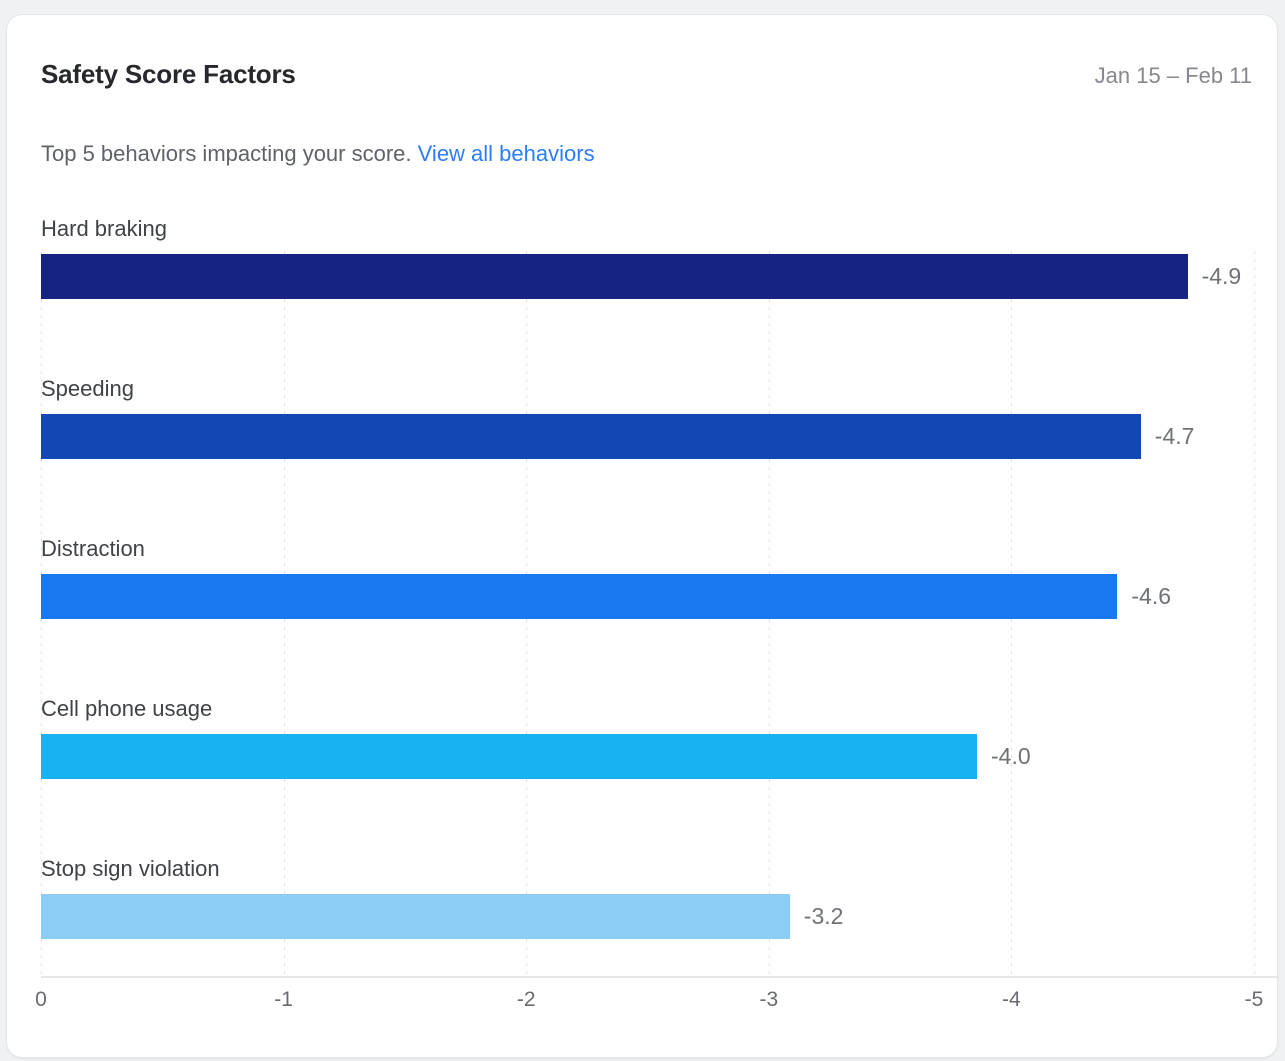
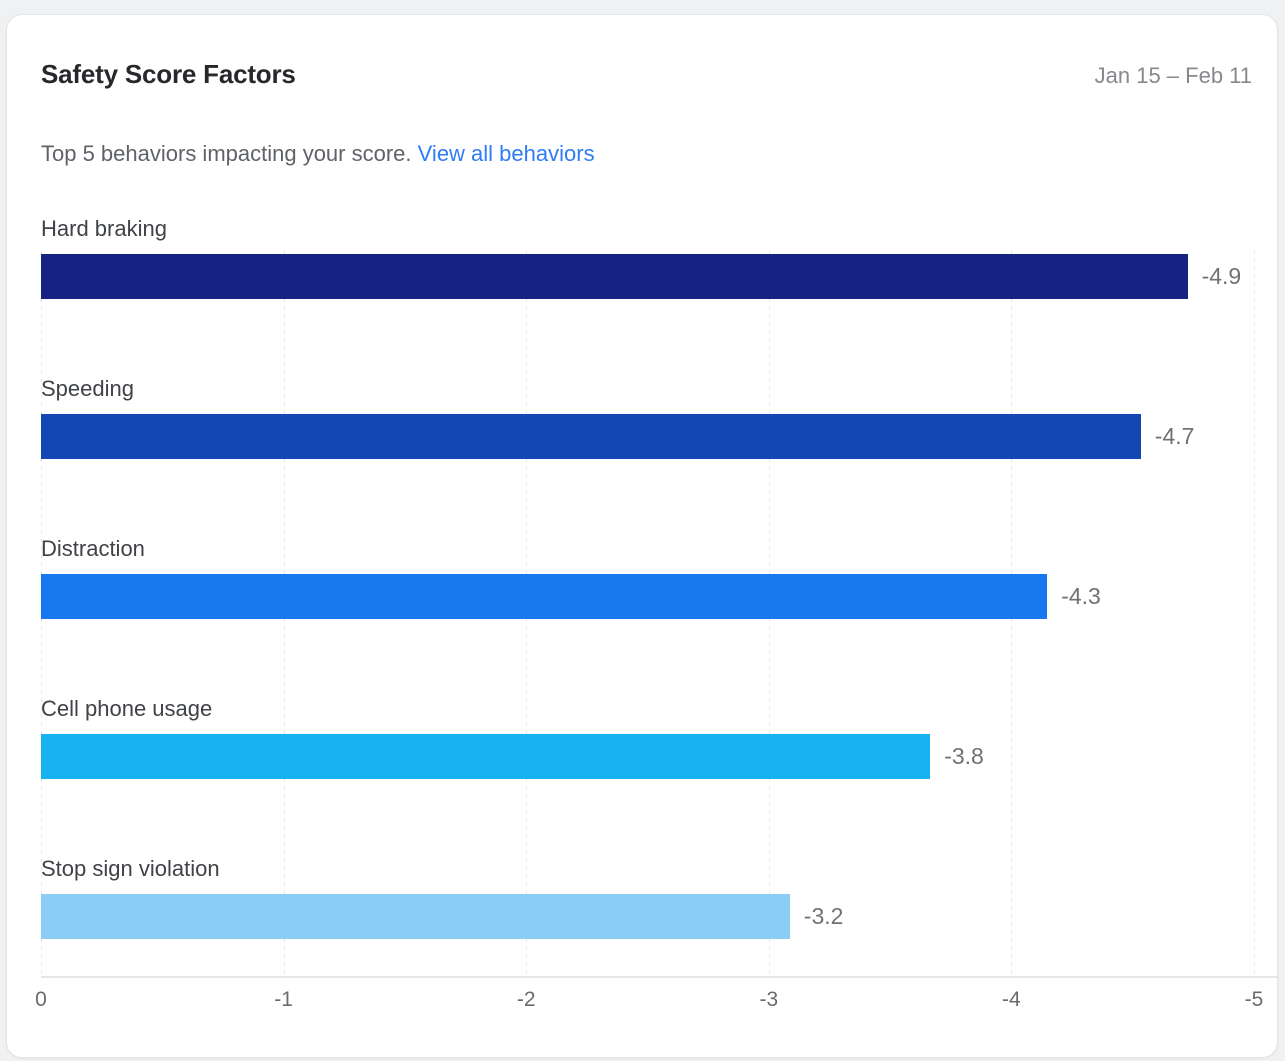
Distraction: -4.6 -> -4.3
Cell phone usage: -4.0 -> -3.8
